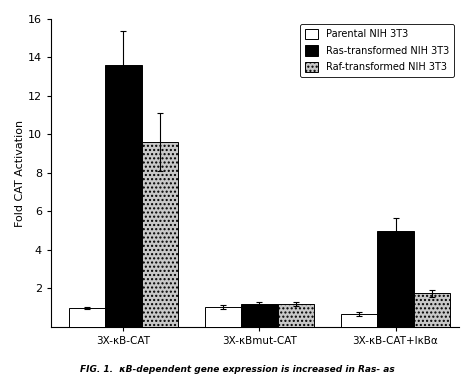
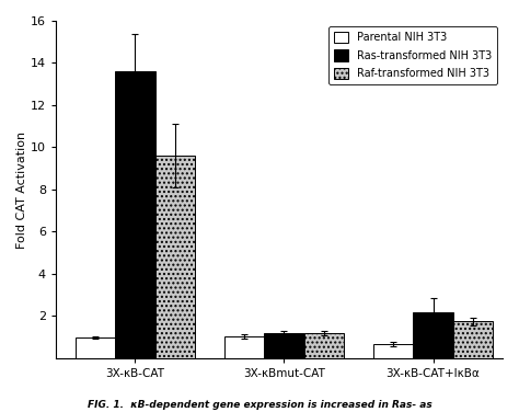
Ras-transformed NIH 3T3/3X-κB-CAT+IκBα: 5.0 -> 2.2
